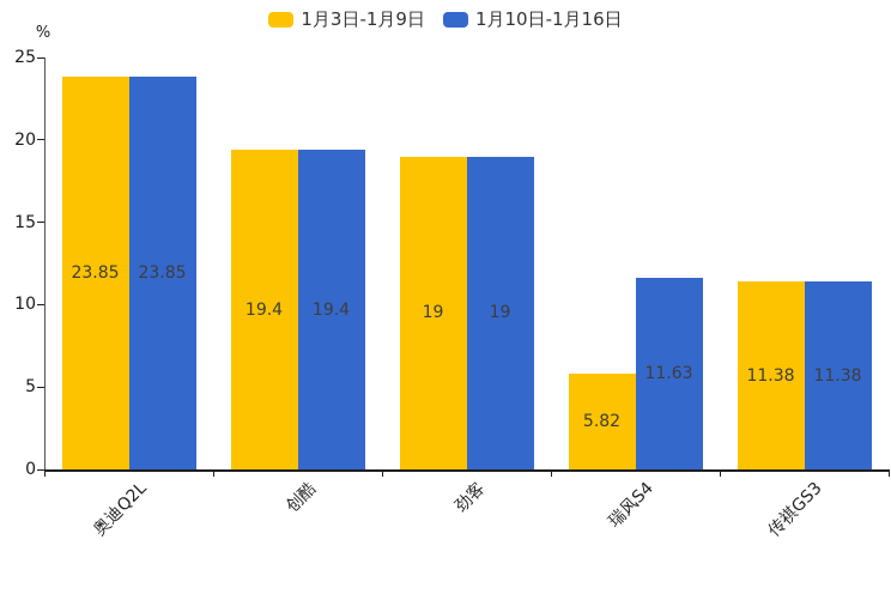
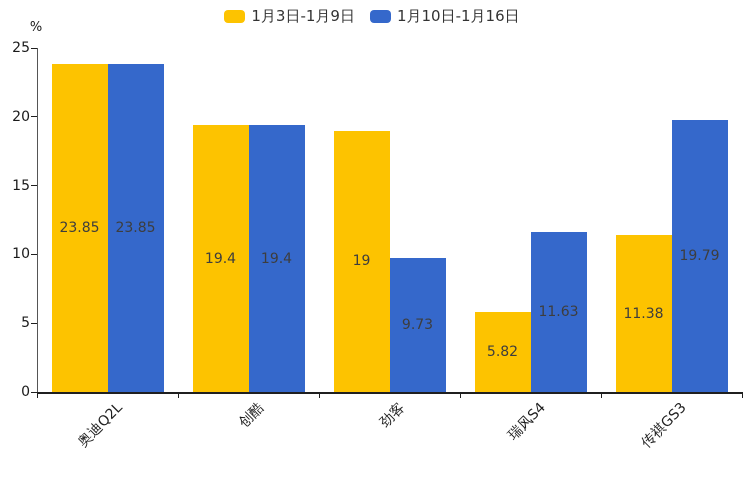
1月10日-1月16日/劲客: 19 -> 9.73
1月10日-1月16日/传祺GS3: 11.38 -> 19.79
